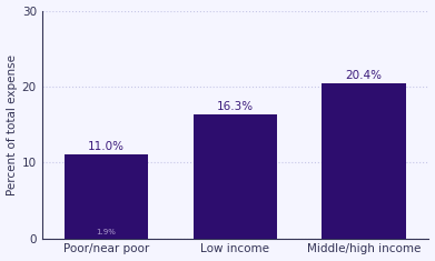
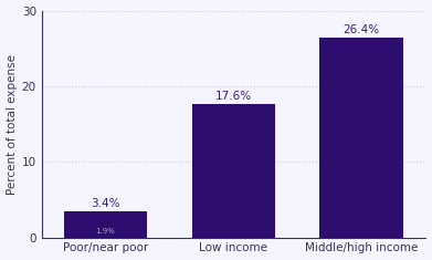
Poor/near poor: 11.0% -> 3.4%
Low income: 16.3% -> 17.6%
Middle/high income: 20.4% -> 26.4%
